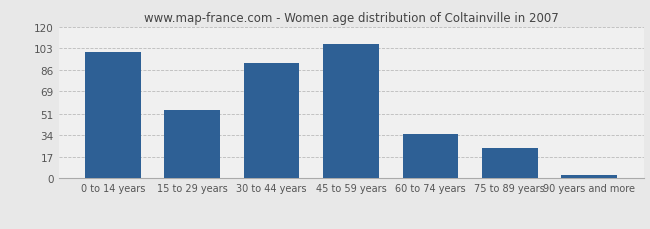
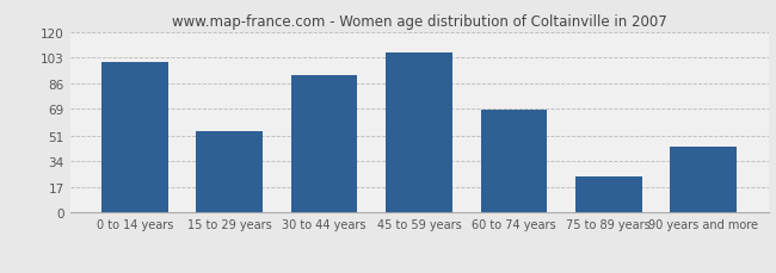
60 to 74 years: 35 -> 68
90 years and more: 3 -> 44
